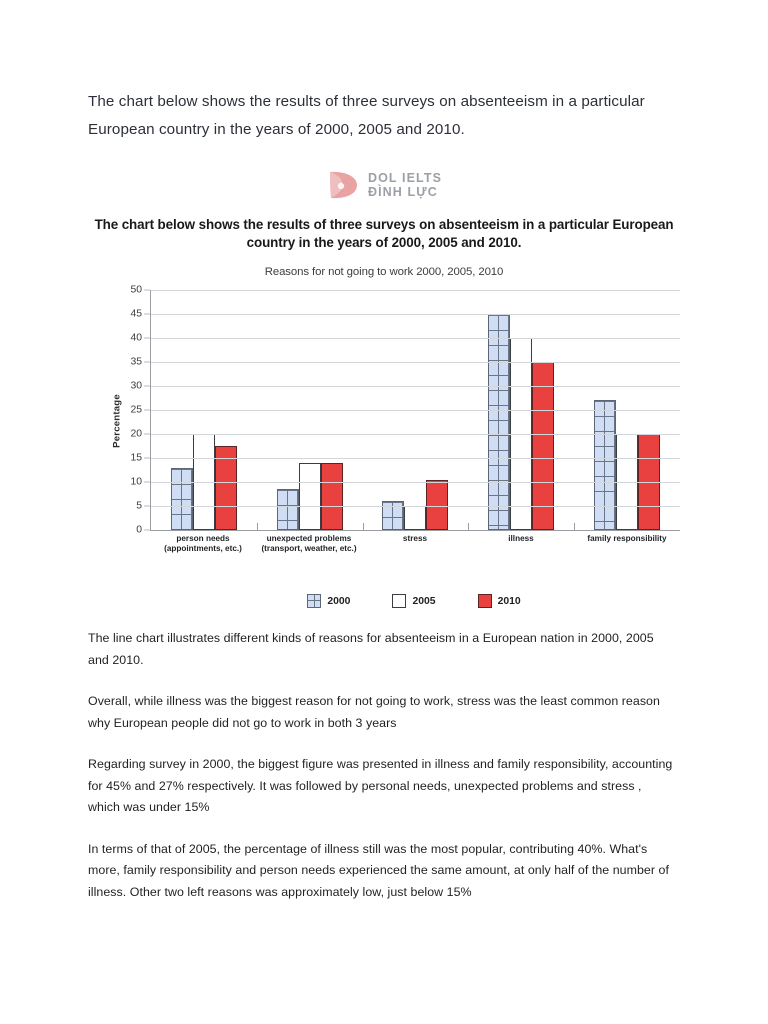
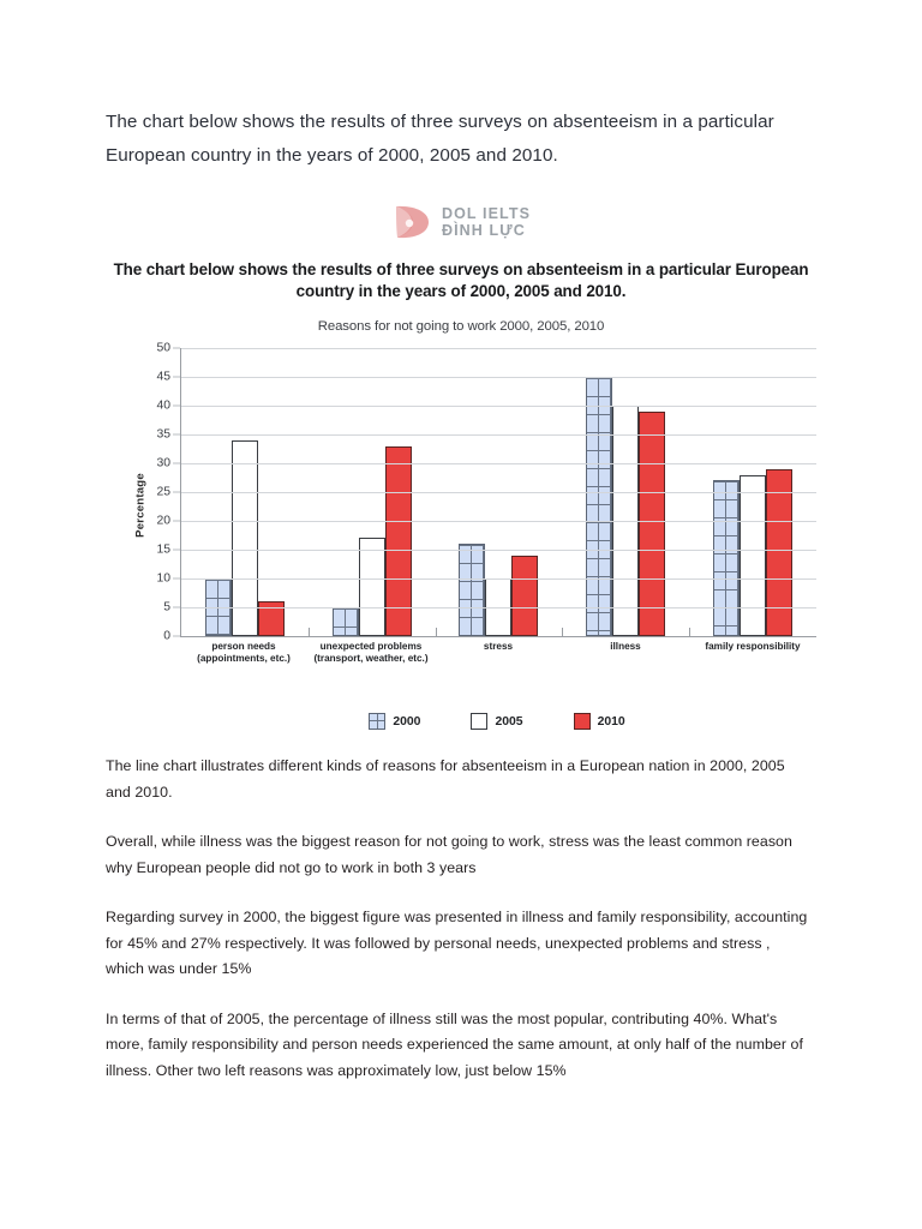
2000/person needs (appointments, etc.): 13 -> 10
2005/person needs (appointments, etc.): 20 -> 34
2010/person needs (appointments, etc.): 18 -> 6
2000/unexpected problems (transport, weather, etc.): 8 -> 5
2005/unexpected problems (transport, weather, etc.): 14 -> 17
2010/unexpected problems (transport, weather, etc.): 14 -> 33
2000/stress: 6 -> 16
2005/stress: 5 -> 10
2010/stress: 10 -> 14
2010/illness: 35 -> 39
2005/family responsibility: 20 -> 28
2010/family responsibility: 20 -> 29
